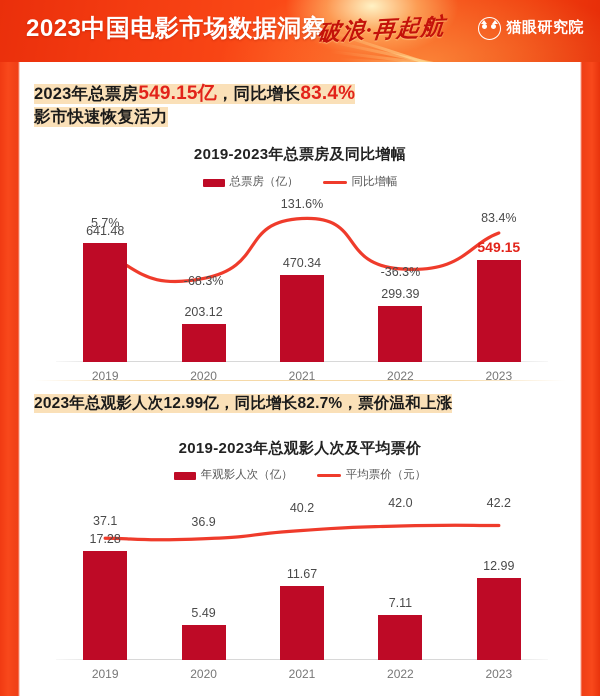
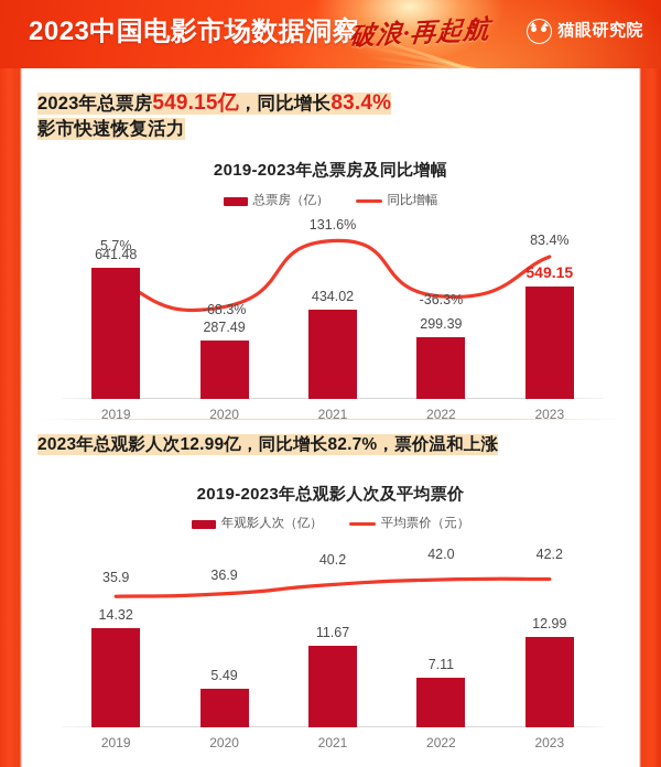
2019-2023年总票房及同比增幅/总票房（亿）/2020: 203.12 -> 287.49
2019-2023年总票房及同比增幅/总票房（亿）/2021: 470.34 -> 434.02
2019-2023年总观影人次及平均票价/年观影人次（亿）/2019: 17.28 -> 14.32
2019-2023年总观影人次及平均票价/平均票价（元）/2019: 37.1 -> 35.9
